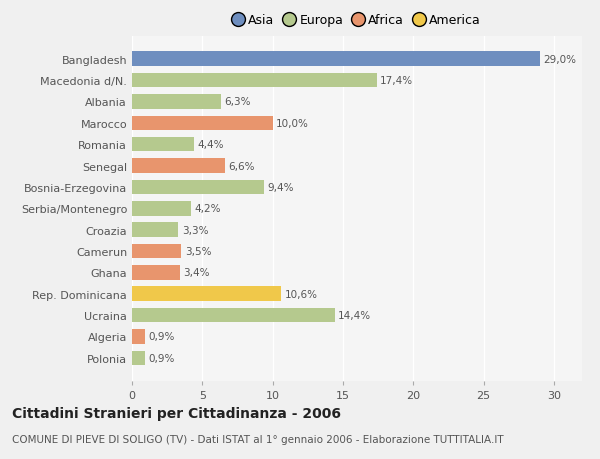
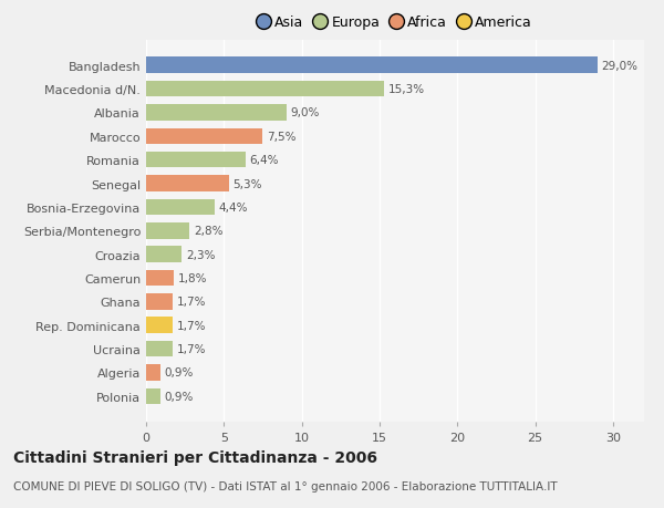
Macedonia d/N.: 17,4% -> 15,3%
Albania: 6,3% -> 9,0%
Marocco: 10,0% -> 7,5%
Romania: 4,4% -> 6,4%
Senegal: 6,6% -> 5,3%
Bosnia-Erzegovina: 9,4% -> 4,4%
Serbia/Montenegro: 4,2% -> 2,8%
Croazia: 3,3% -> 2,3%
Camerun: 3,5% -> 1,8%
Ghana: 3,4% -> 1,7%
Rep. Dominicana: 10,6% -> 1,7%
Ucraina: 14,4% -> 1,7%
